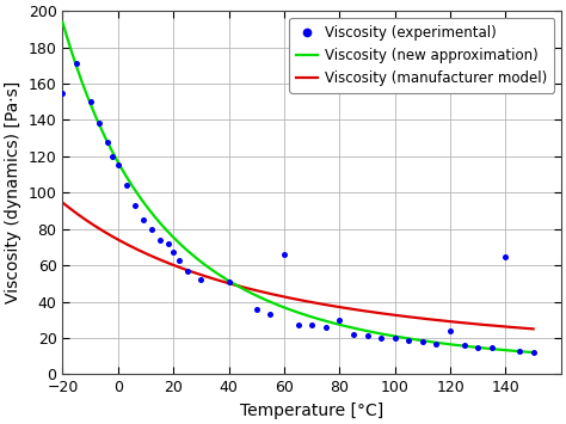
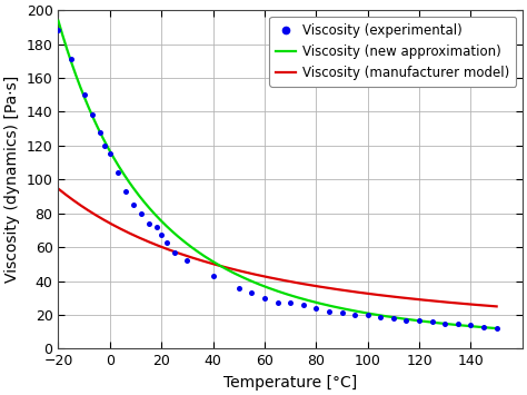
Viscosity (experimental)/−20: 155 -> 188
Viscosity (experimental)/40: 51 -> 43
Viscosity (experimental)/60: 66 -> 30
Viscosity (experimental)/80: 30 -> 24
Viscosity (experimental)/120: 24 -> 17
Viscosity (experimental)/140: 65 -> 14
